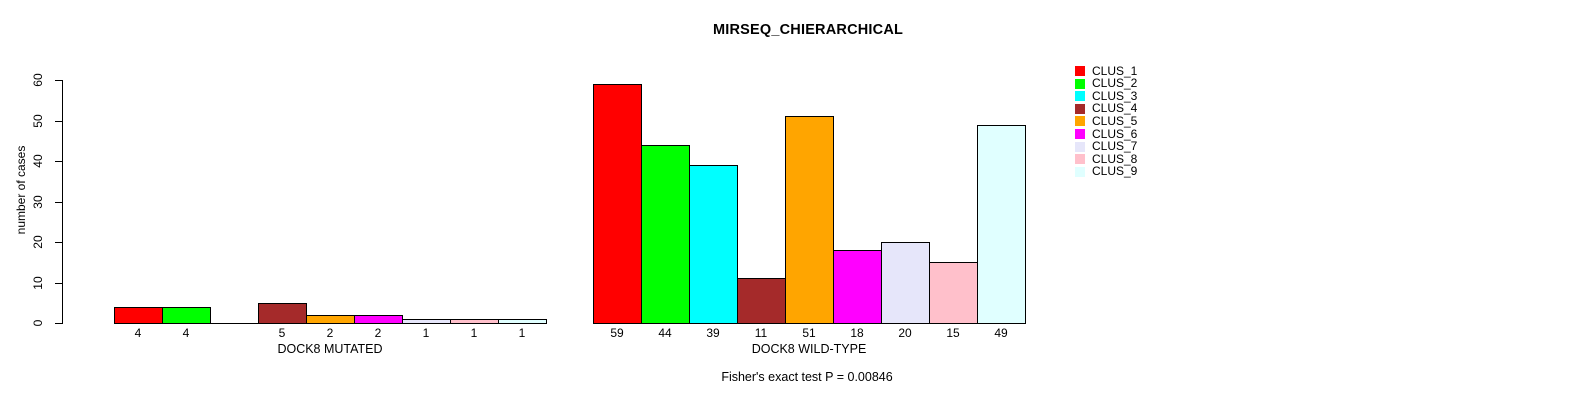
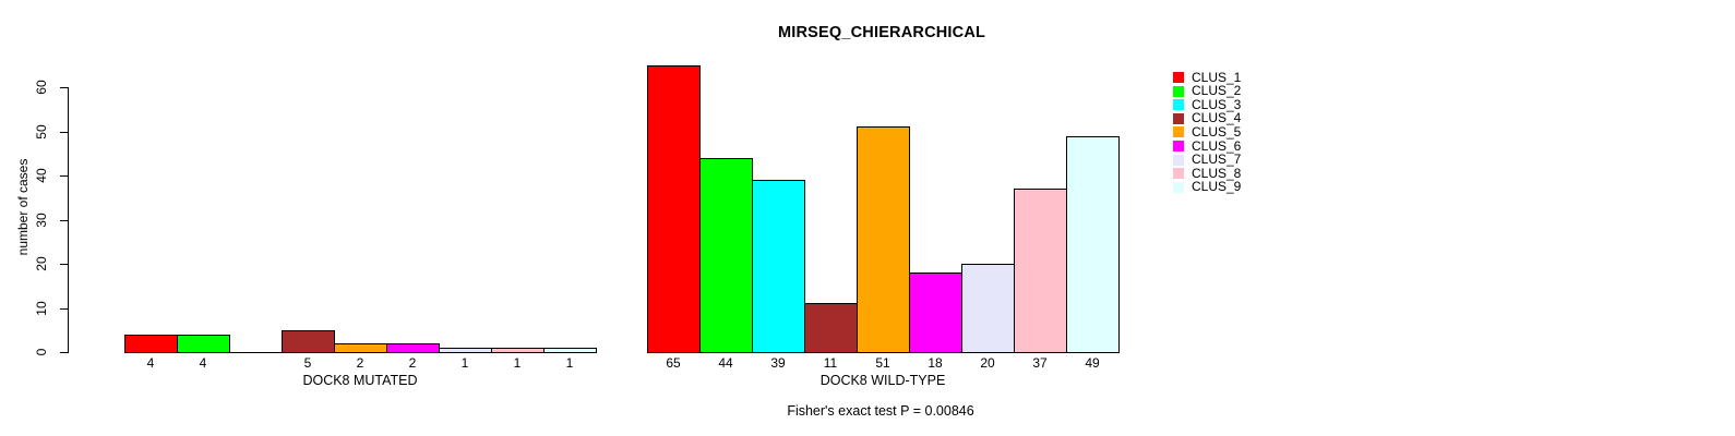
CLUS_1/DOCK8 WILD-TYPE: 59 -> 65
CLUS_8/DOCK8 WILD-TYPE: 15 -> 37
